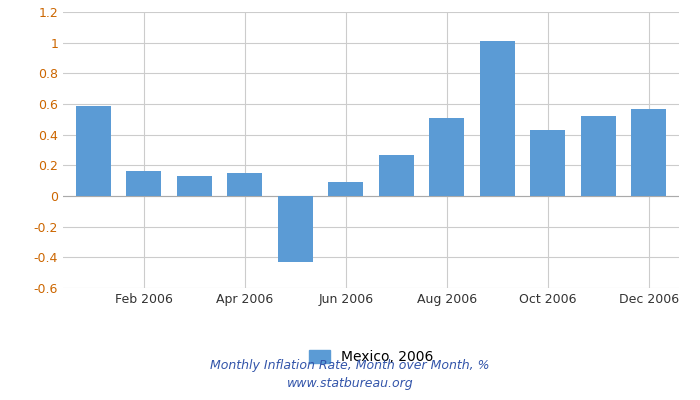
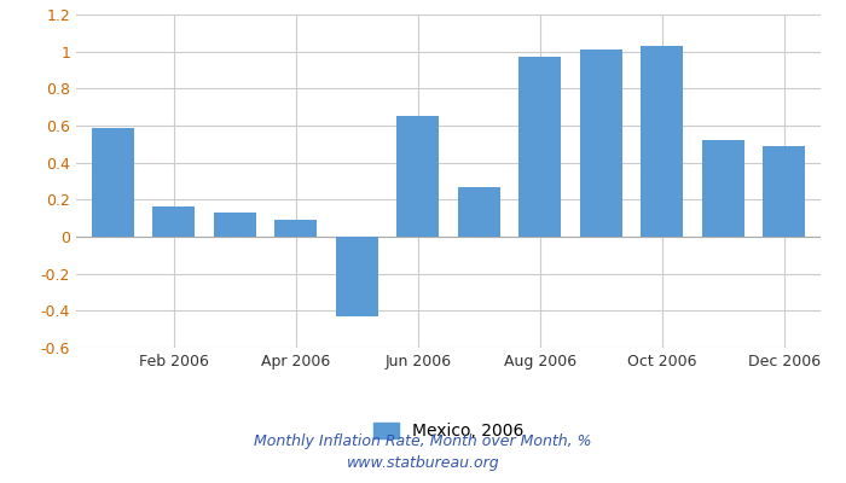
Apr 2006: 0.15 -> 0.09
Jun 2006: 0.09 -> 0.65
Aug 2006: 0.51 -> 0.97
Oct 2006: 0.43 -> 1.03
Dec 2006: 0.57 -> 0.49
